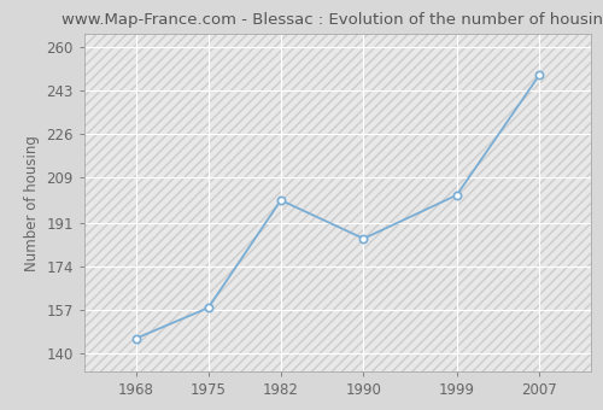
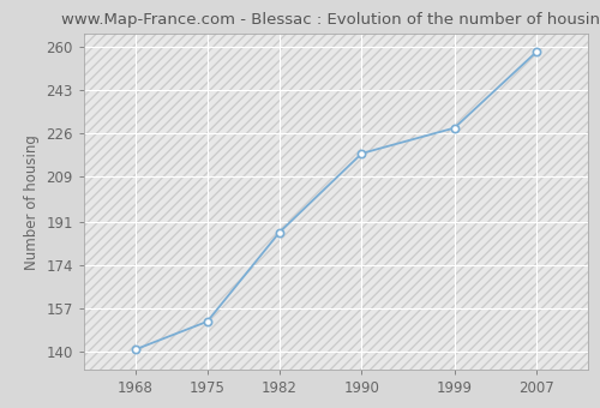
1968: 146 -> 141
1975: 158 -> 152
1982: 200 -> 187
1990: 185 -> 218
1999: 202 -> 228
2007: 249 -> 258
